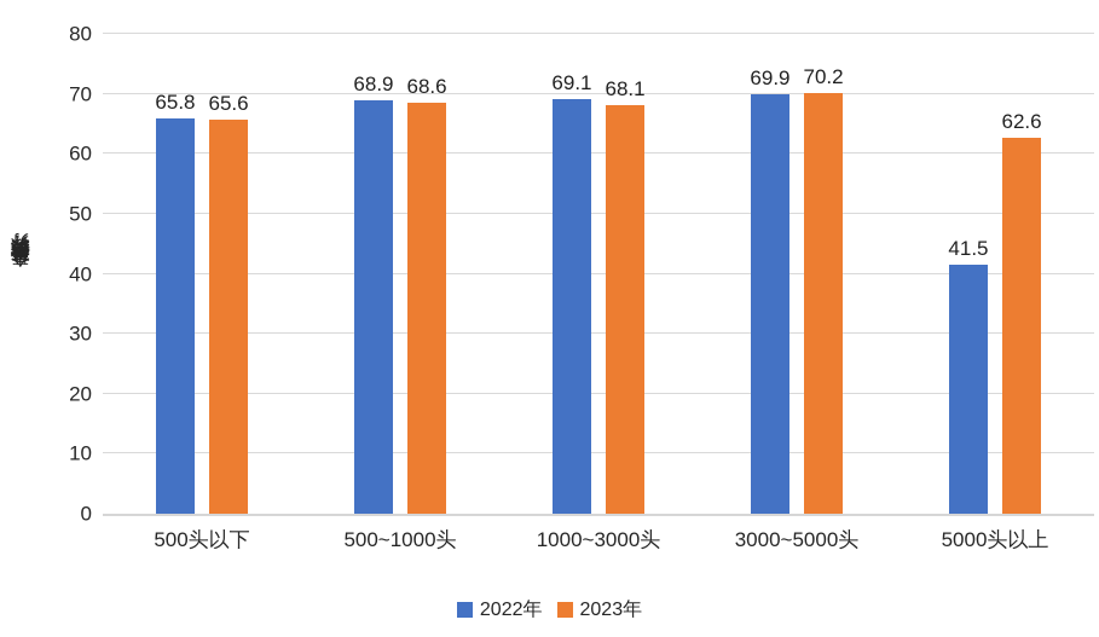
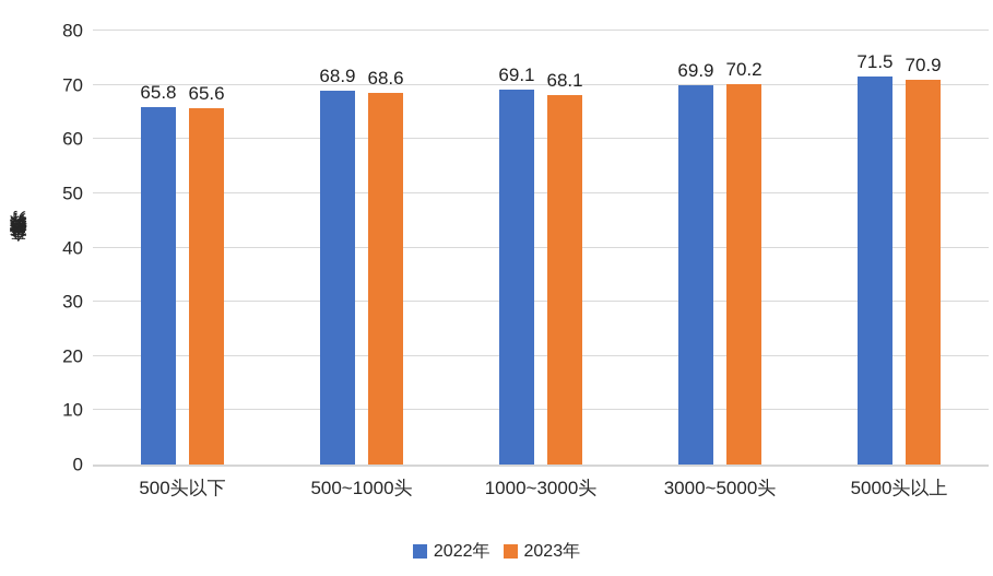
2022年/5000头以上: 41.5 -> 71.5
2023年/5000头以上: 62.6 -> 70.9
